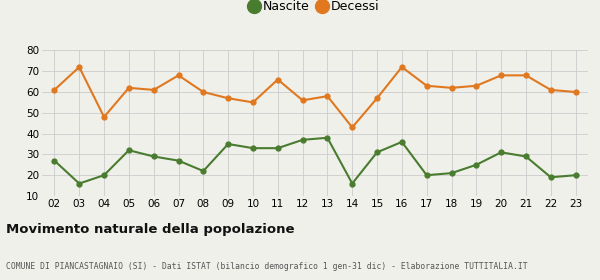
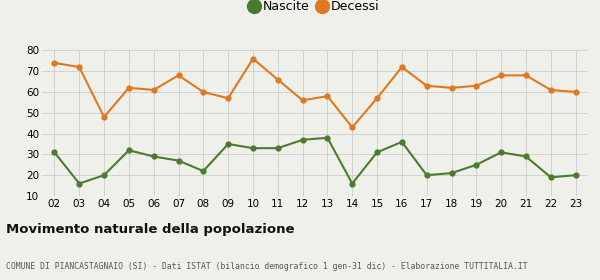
Nascite/02: 27 -> 31
Decessi/02: 61 -> 74
Decessi/10: 55 -> 76
